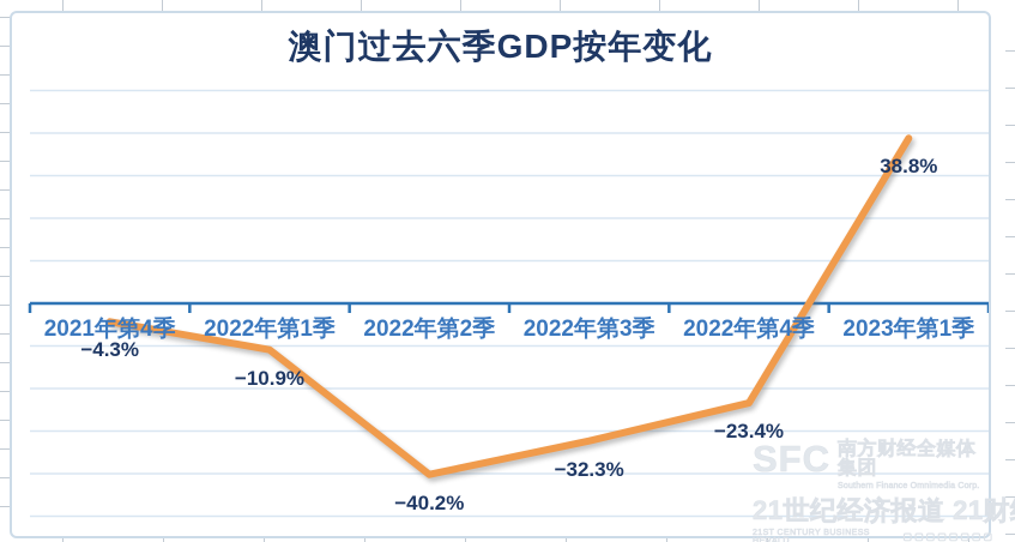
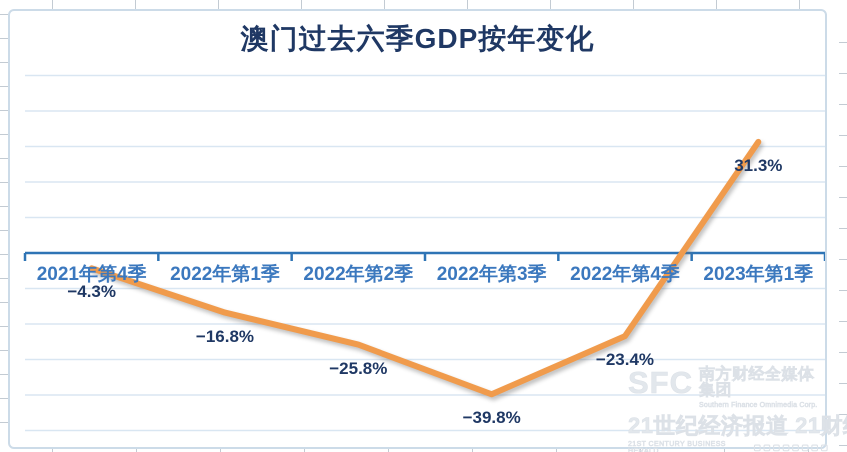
2022年第1季: −10.9% -> −16.8%
2022年第2季: −40.2% -> −25.8%
2022年第3季: −32.3% -> −39.8%
2023年第1季: 38.8% -> 31.3%
